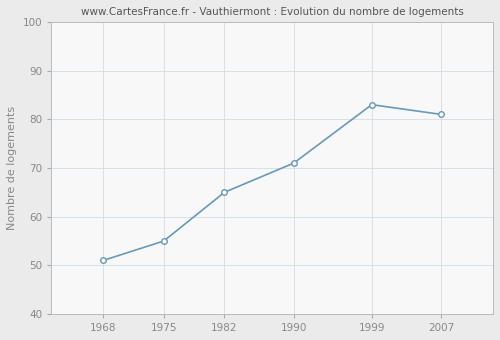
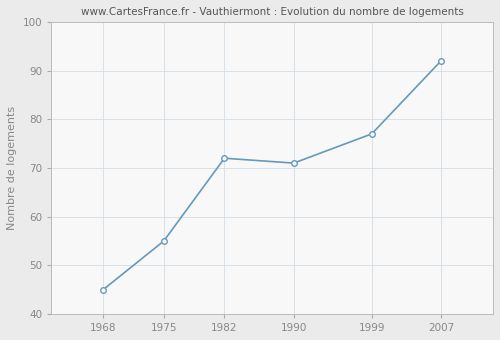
1968: 51 -> 45
1982: 65 -> 72
1999: 83 -> 77
2007: 81 -> 92
